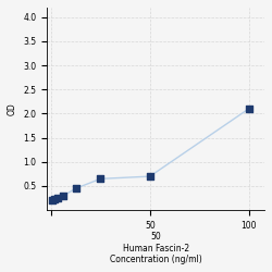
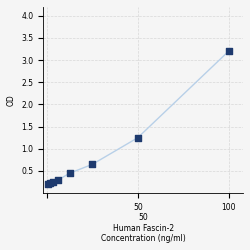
50: 0.70 -> 1.25
100: 2.10 -> 3.20
